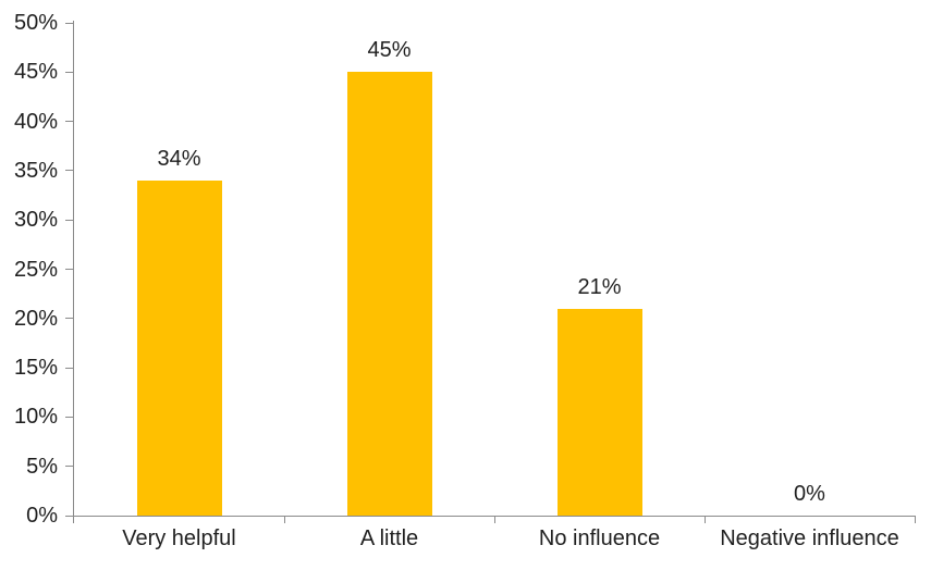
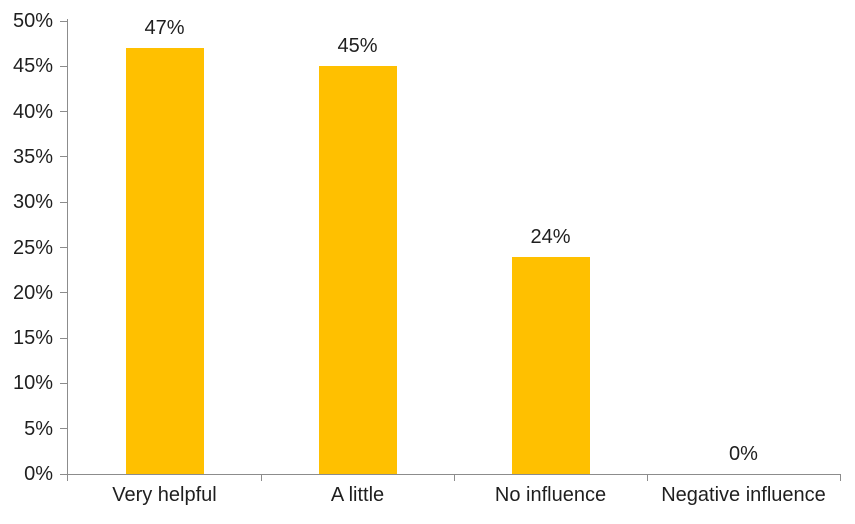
Very helpful: 34% -> 47%
No influence: 21% -> 24%
